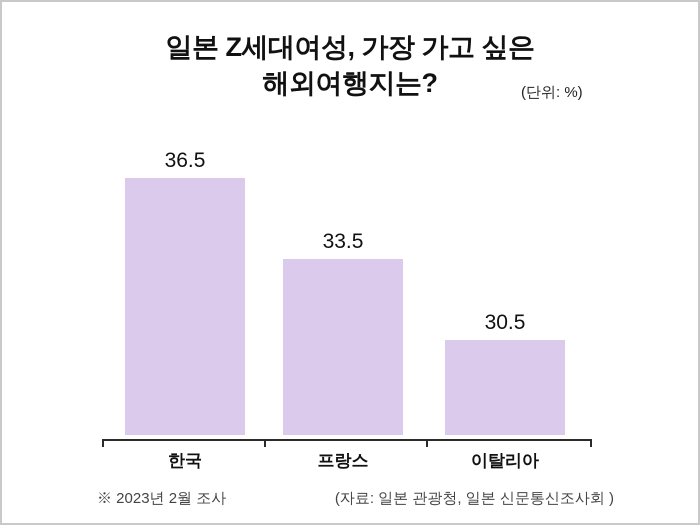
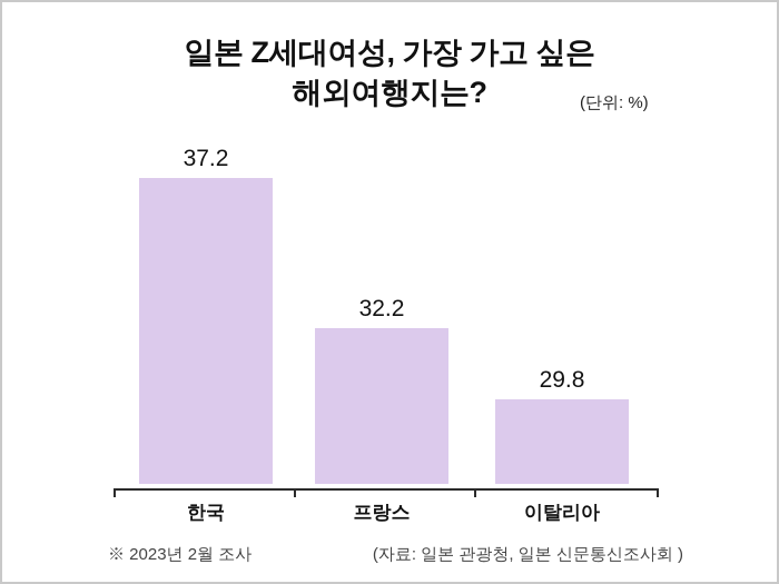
한국: 36.5 -> 37.2
프랑스: 33.5 -> 32.2
이탈리아: 30.5 -> 29.8
